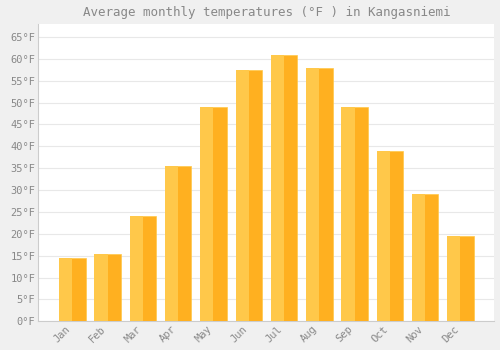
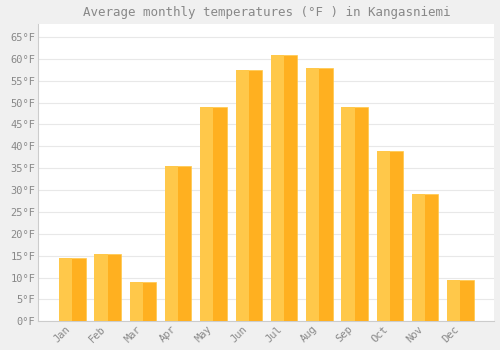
Mar: 24.0°F -> 9.0°F
Dec: 19.5°F -> 9.5°F
